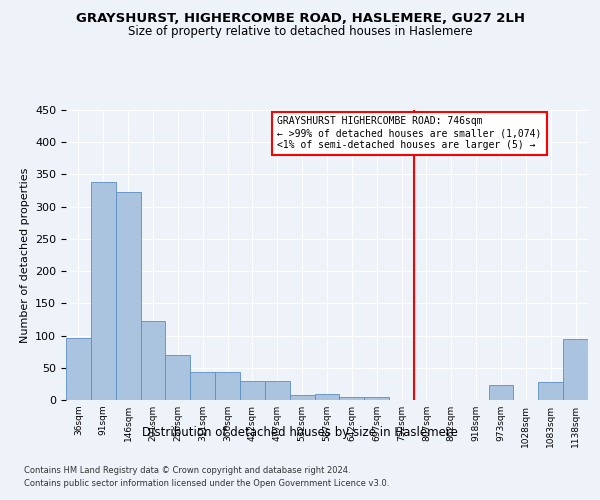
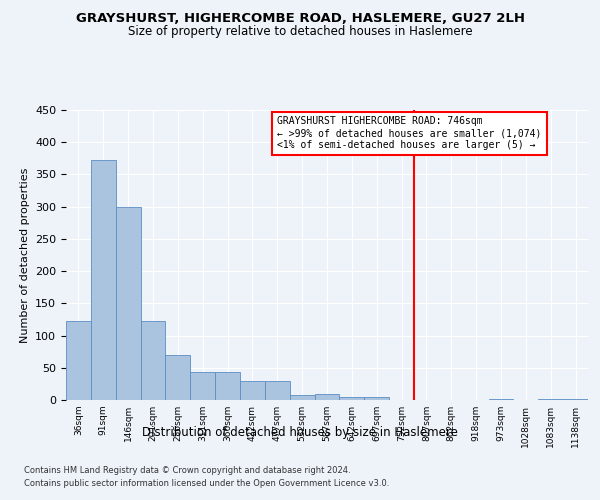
36sqm: 96 -> 122
91sqm: 338 -> 373
146sqm: 322 -> 300
973sqm: 24 -> 2
1083sqm: 28 -> 2
1138sqm: 94 -> 2
